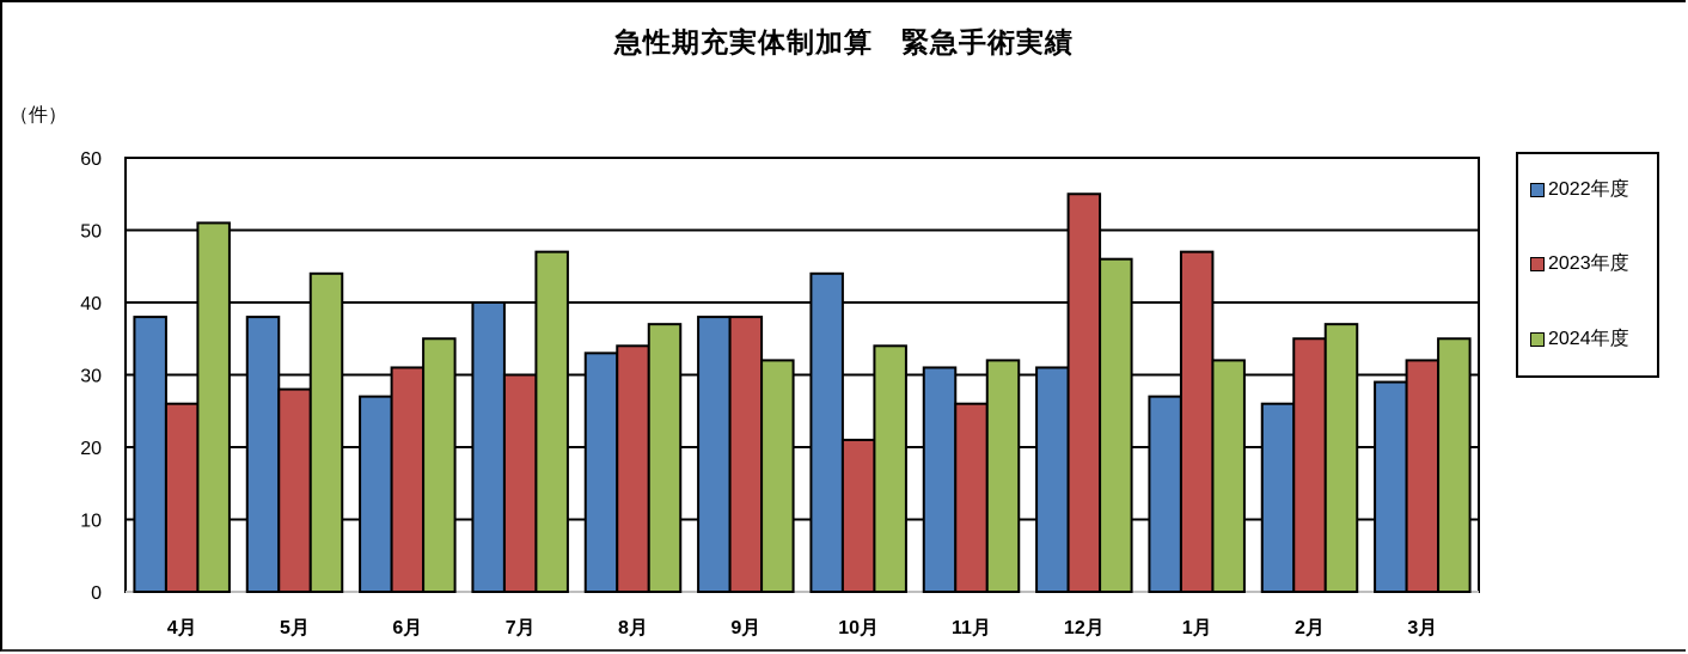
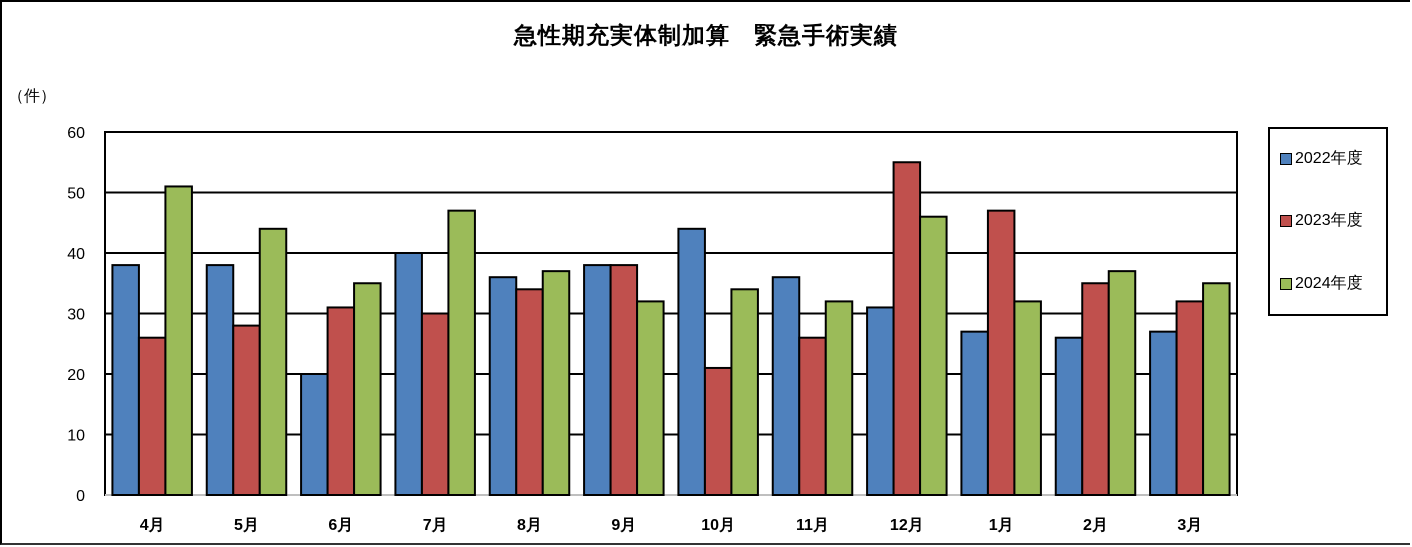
2022年度/6月: 27 -> 20
2022年度/8月: 33 -> 36
2022年度/11月: 31 -> 36
2022年度/3月: 29 -> 27
